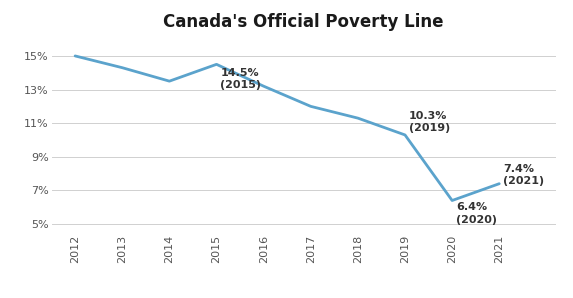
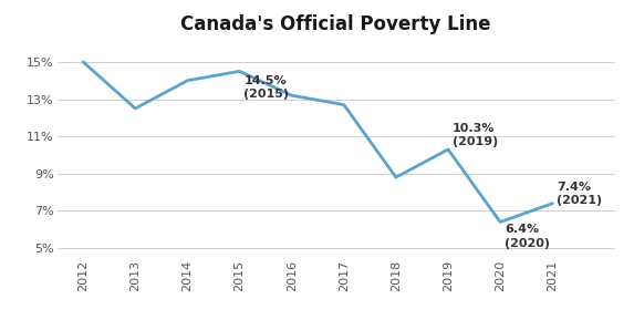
2013: 14.3% -> 12.5%
2014: 13.5% -> 14.0%
2017: 12.0% -> 12.7%
2018: 11.3% -> 8.8%
